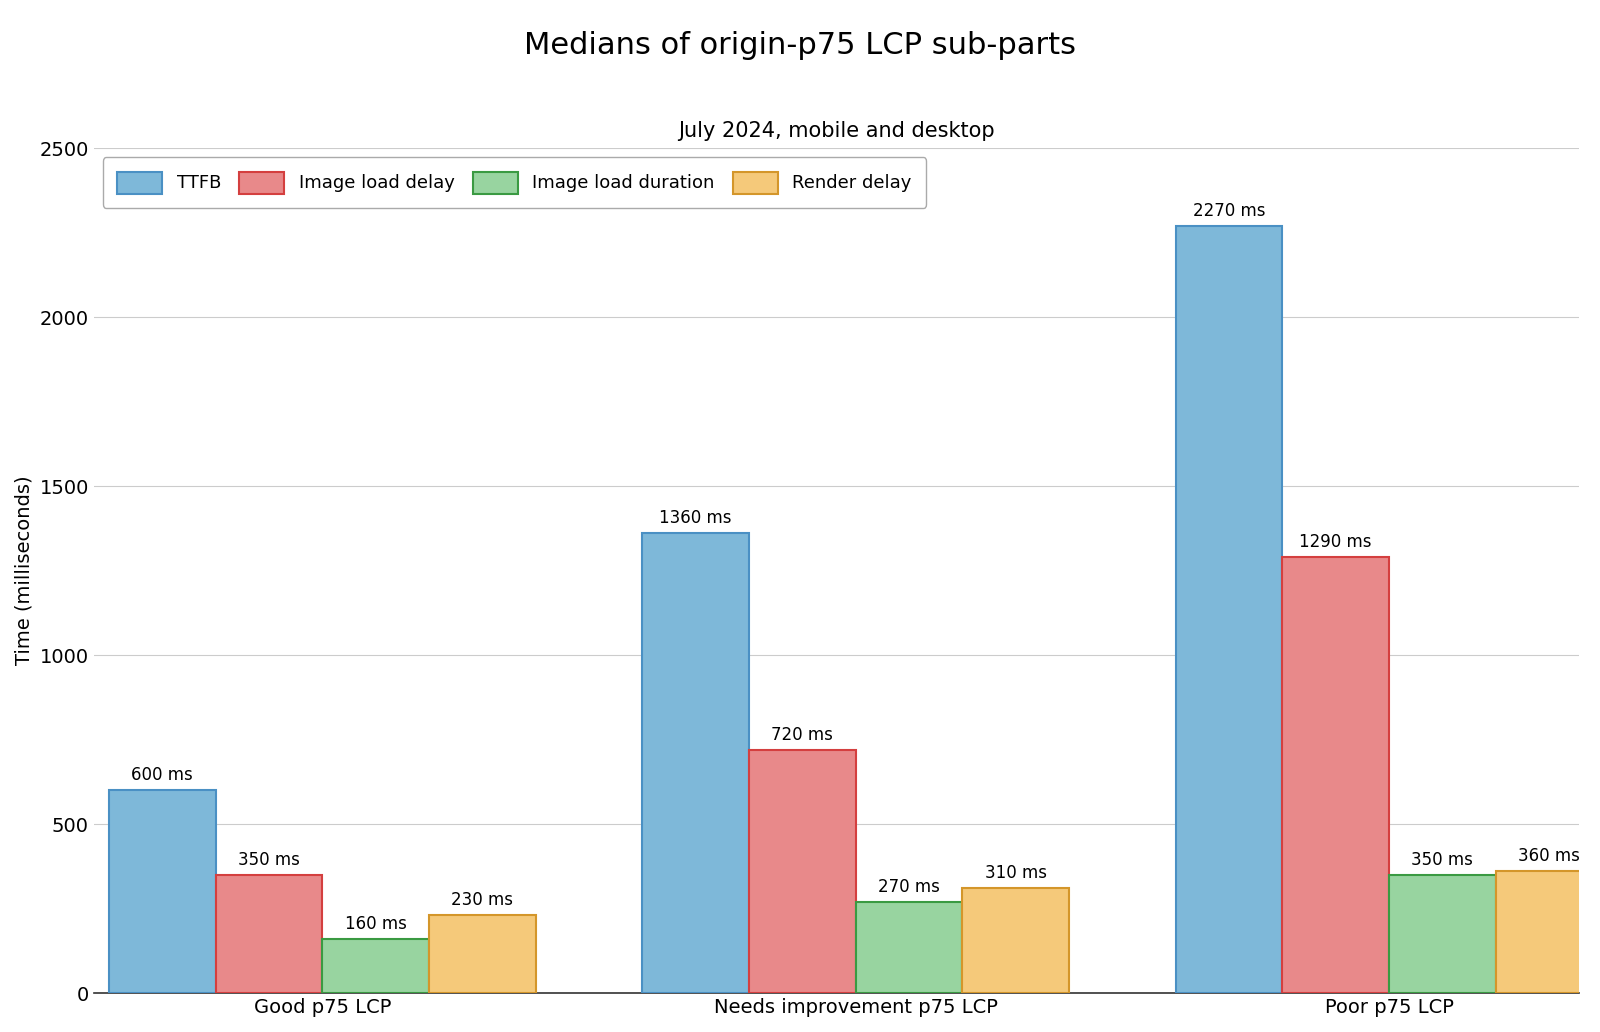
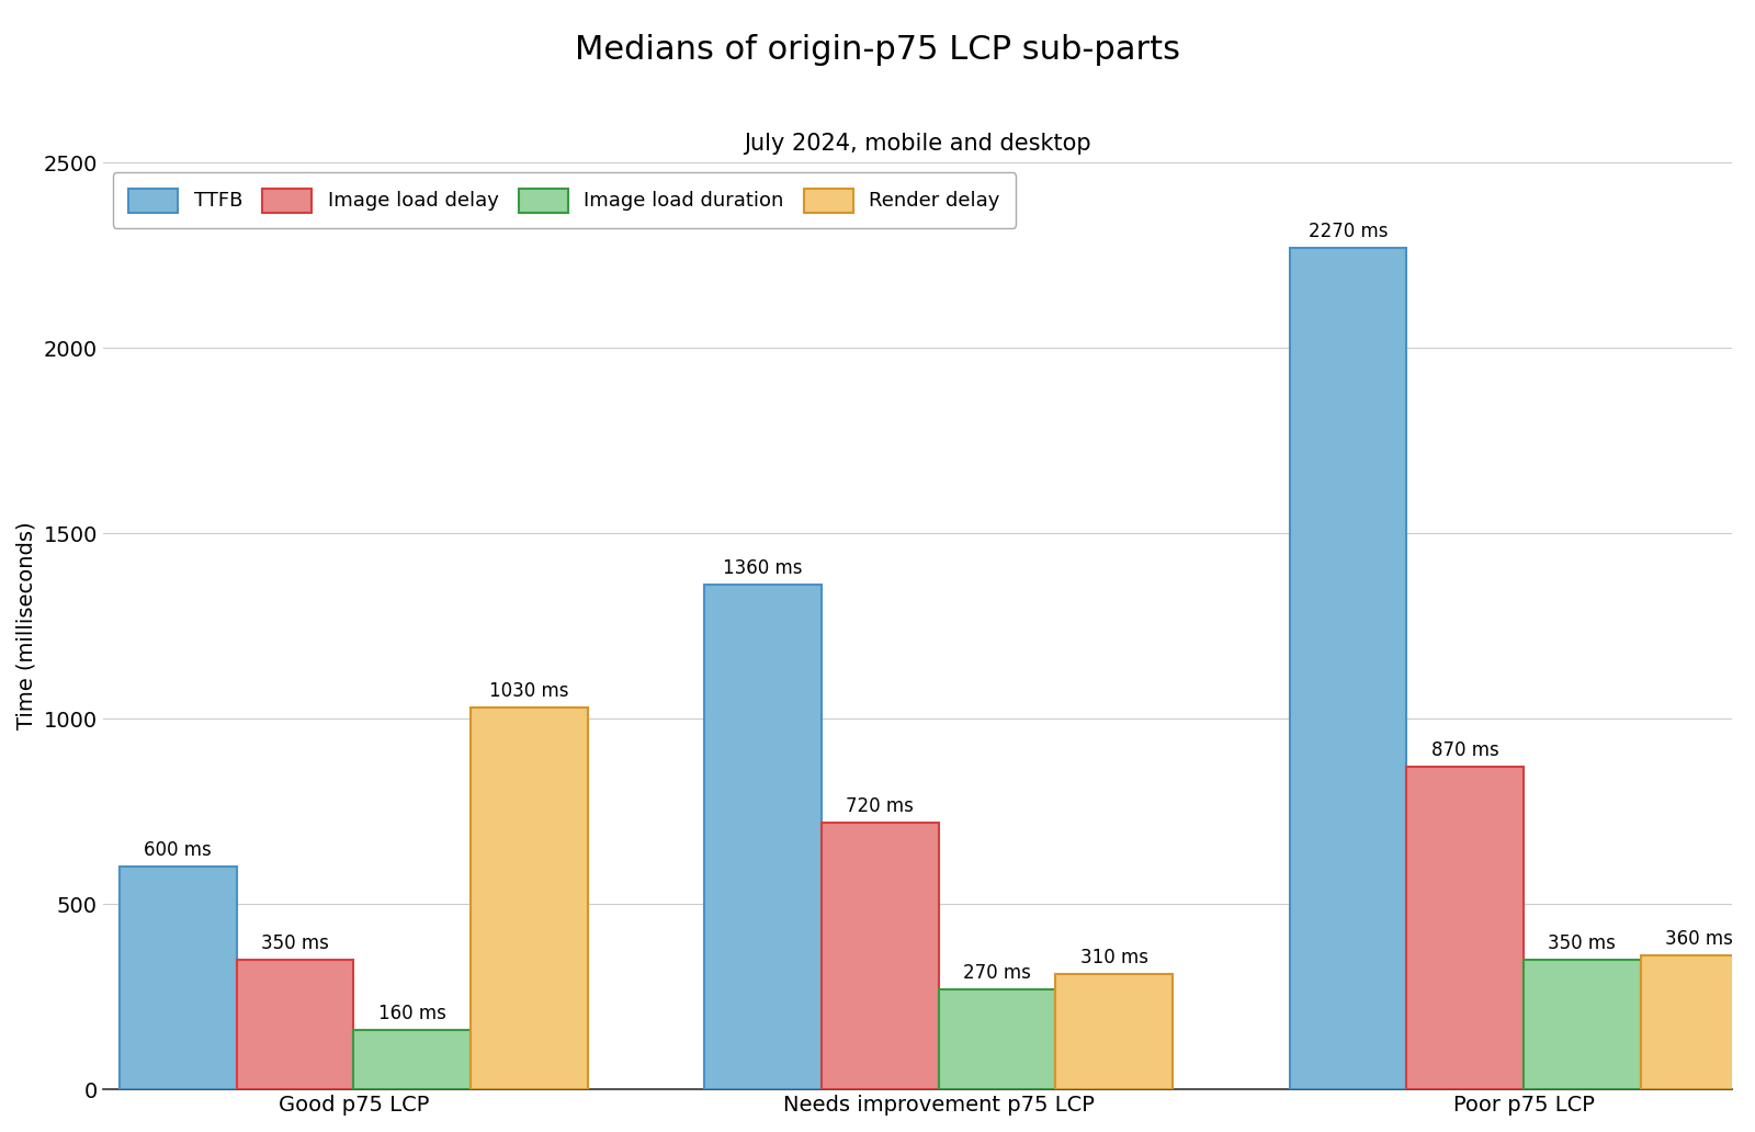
Render delay/Good p75 LCP: 230 -> 1030
Image load delay/Poor p75 LCP: 1290 -> 870
